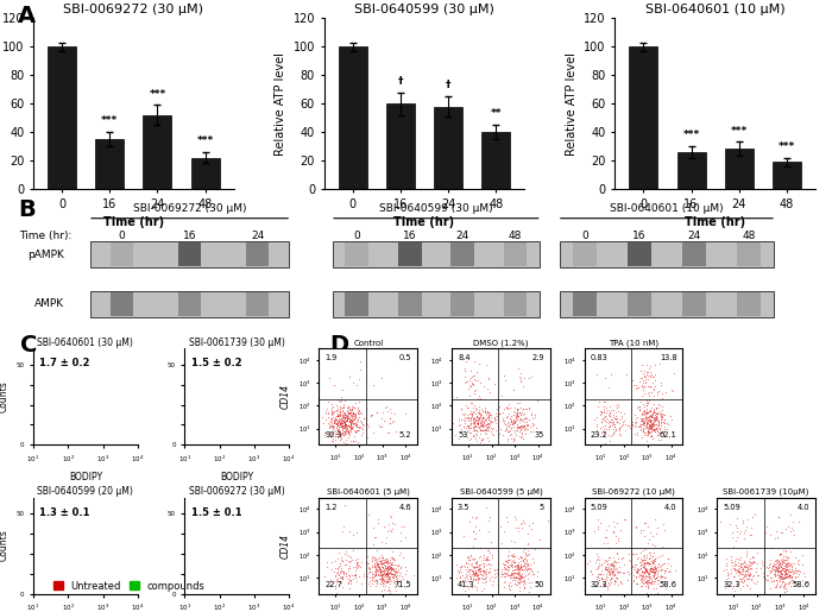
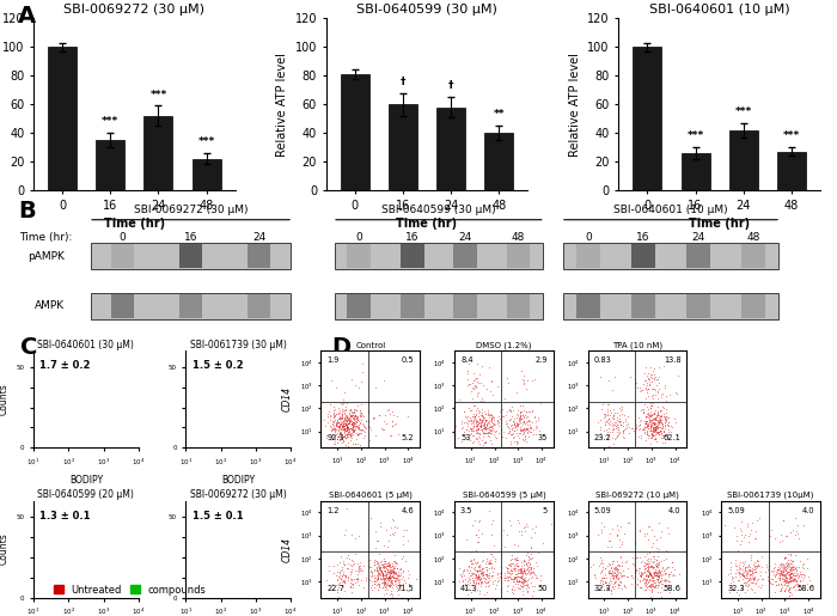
SBI-0640599 (30 μM)/0: 100 -> 81
SBI-0640601 (10 μM)/24: 28 -> 42
SBI-0640601 (10 μM)/48: 19 -> 27
